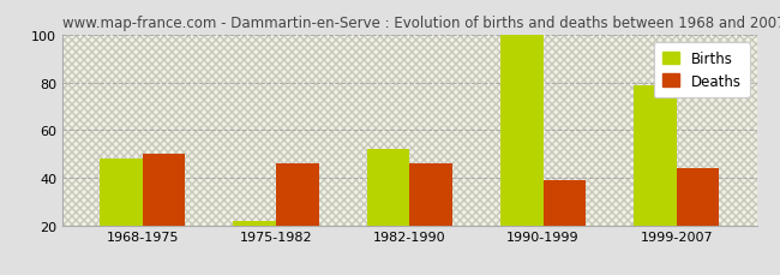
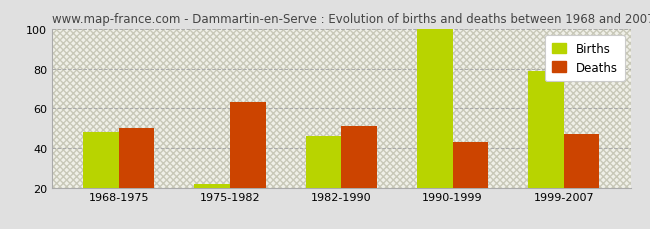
Deaths/1975-1982: 46 -> 63
Births/1982-1990: 52 -> 46
Deaths/1982-1990: 46 -> 51
Deaths/1990-1999: 39 -> 43
Deaths/1999-2007: 44 -> 47
